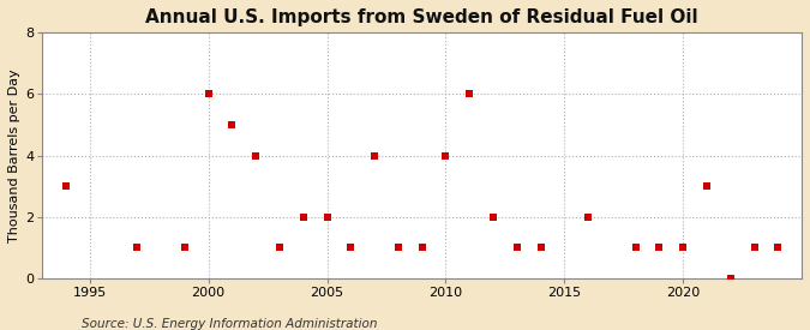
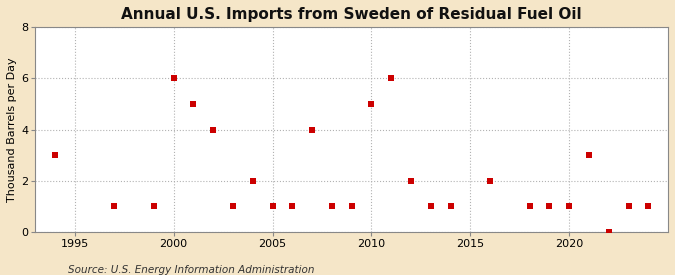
2005: 2 -> 1
2010: 4 -> 5
